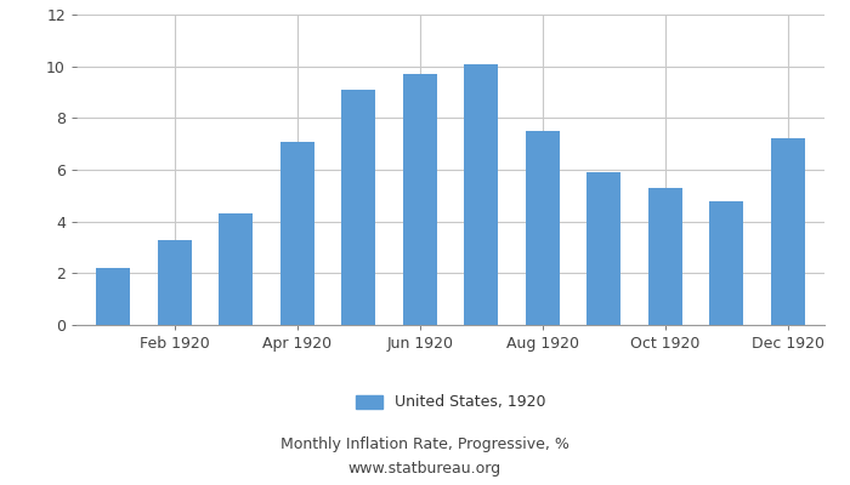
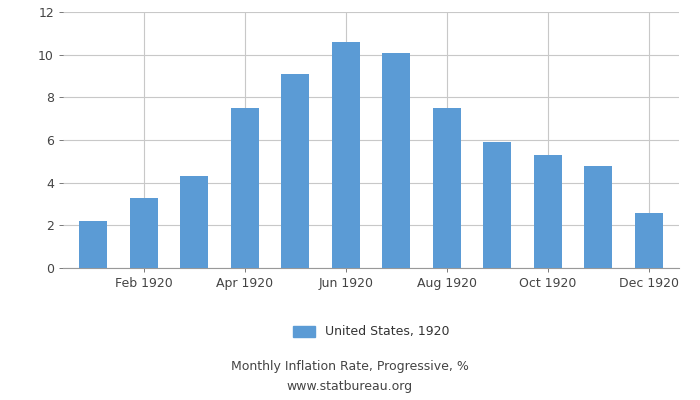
Apr 1920: 7.1 -> 7.5
Jun 1920: 9.7 -> 10.6
Dec 1920: 7.2 -> 2.6
